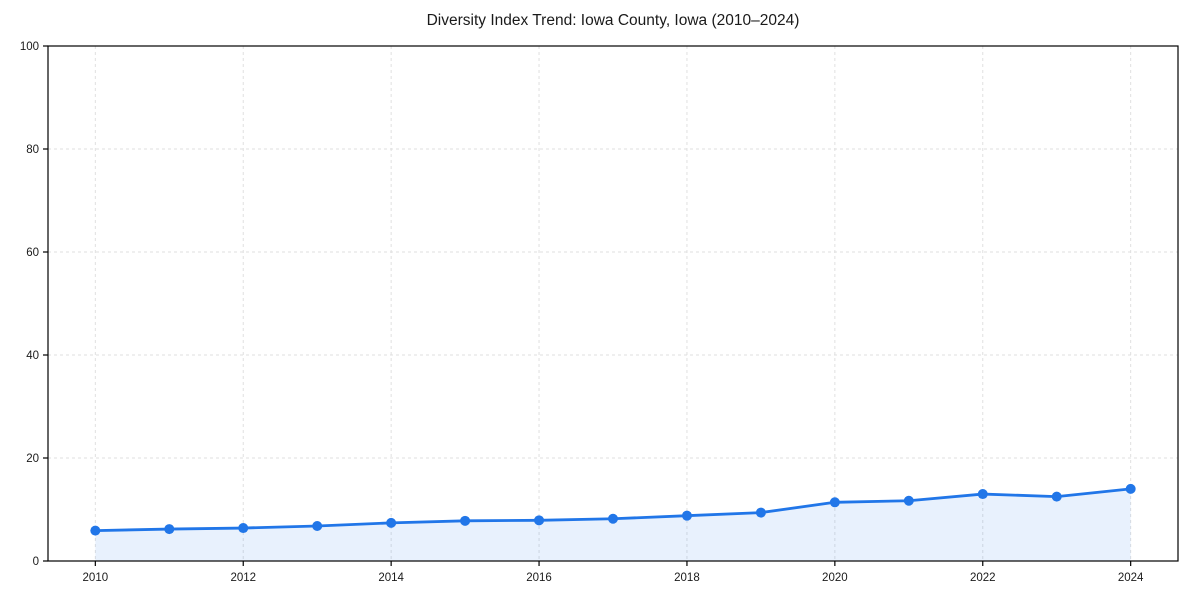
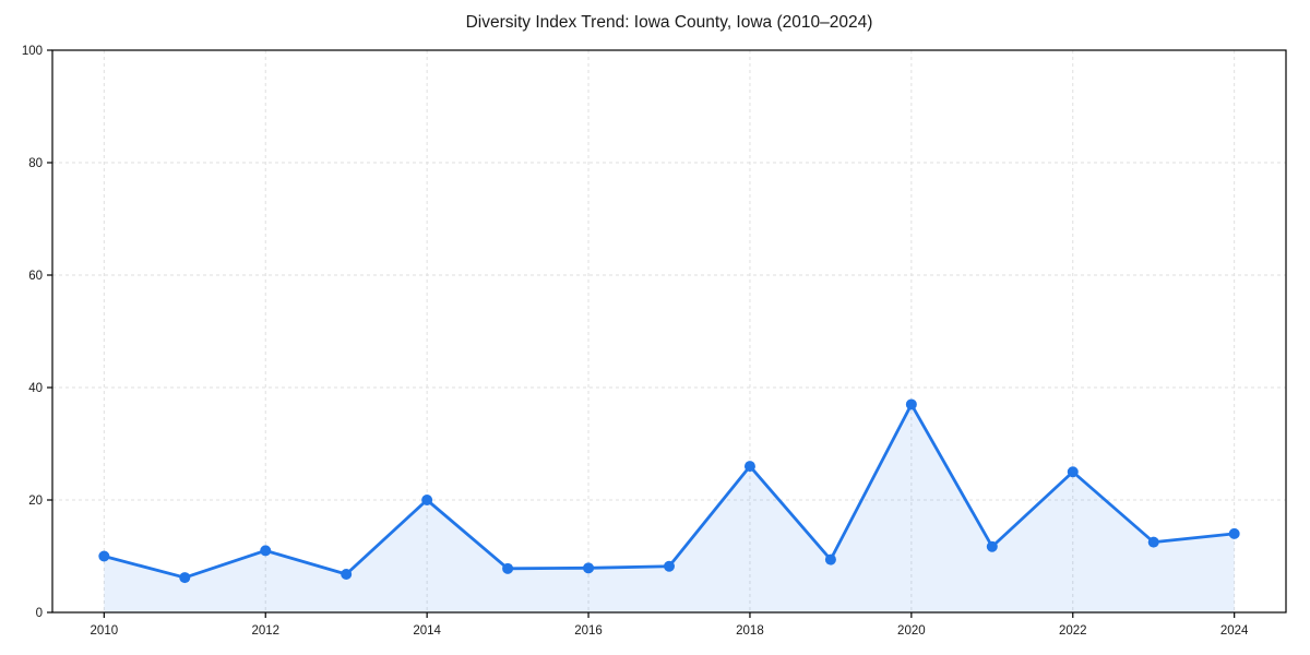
2010: 6 -> 10
2012: 6 -> 11
2014: 7 -> 20
2018: 9 -> 26
2020: 11 -> 37
2022: 13 -> 25
